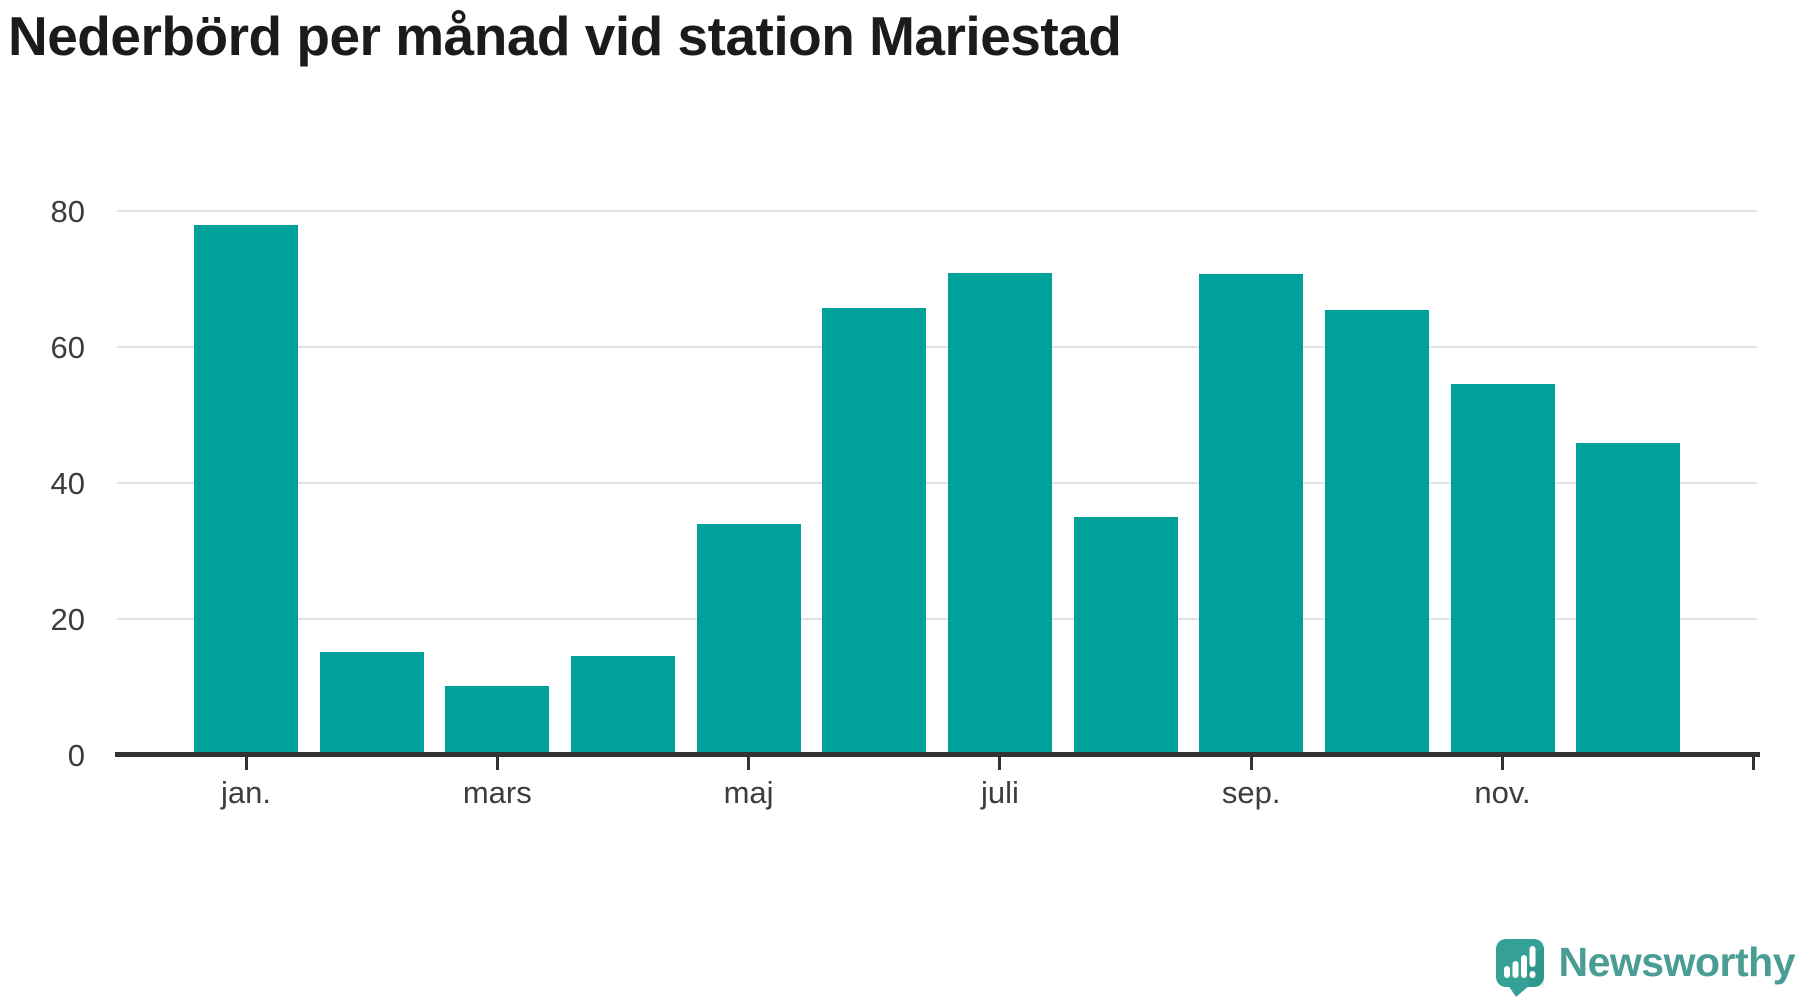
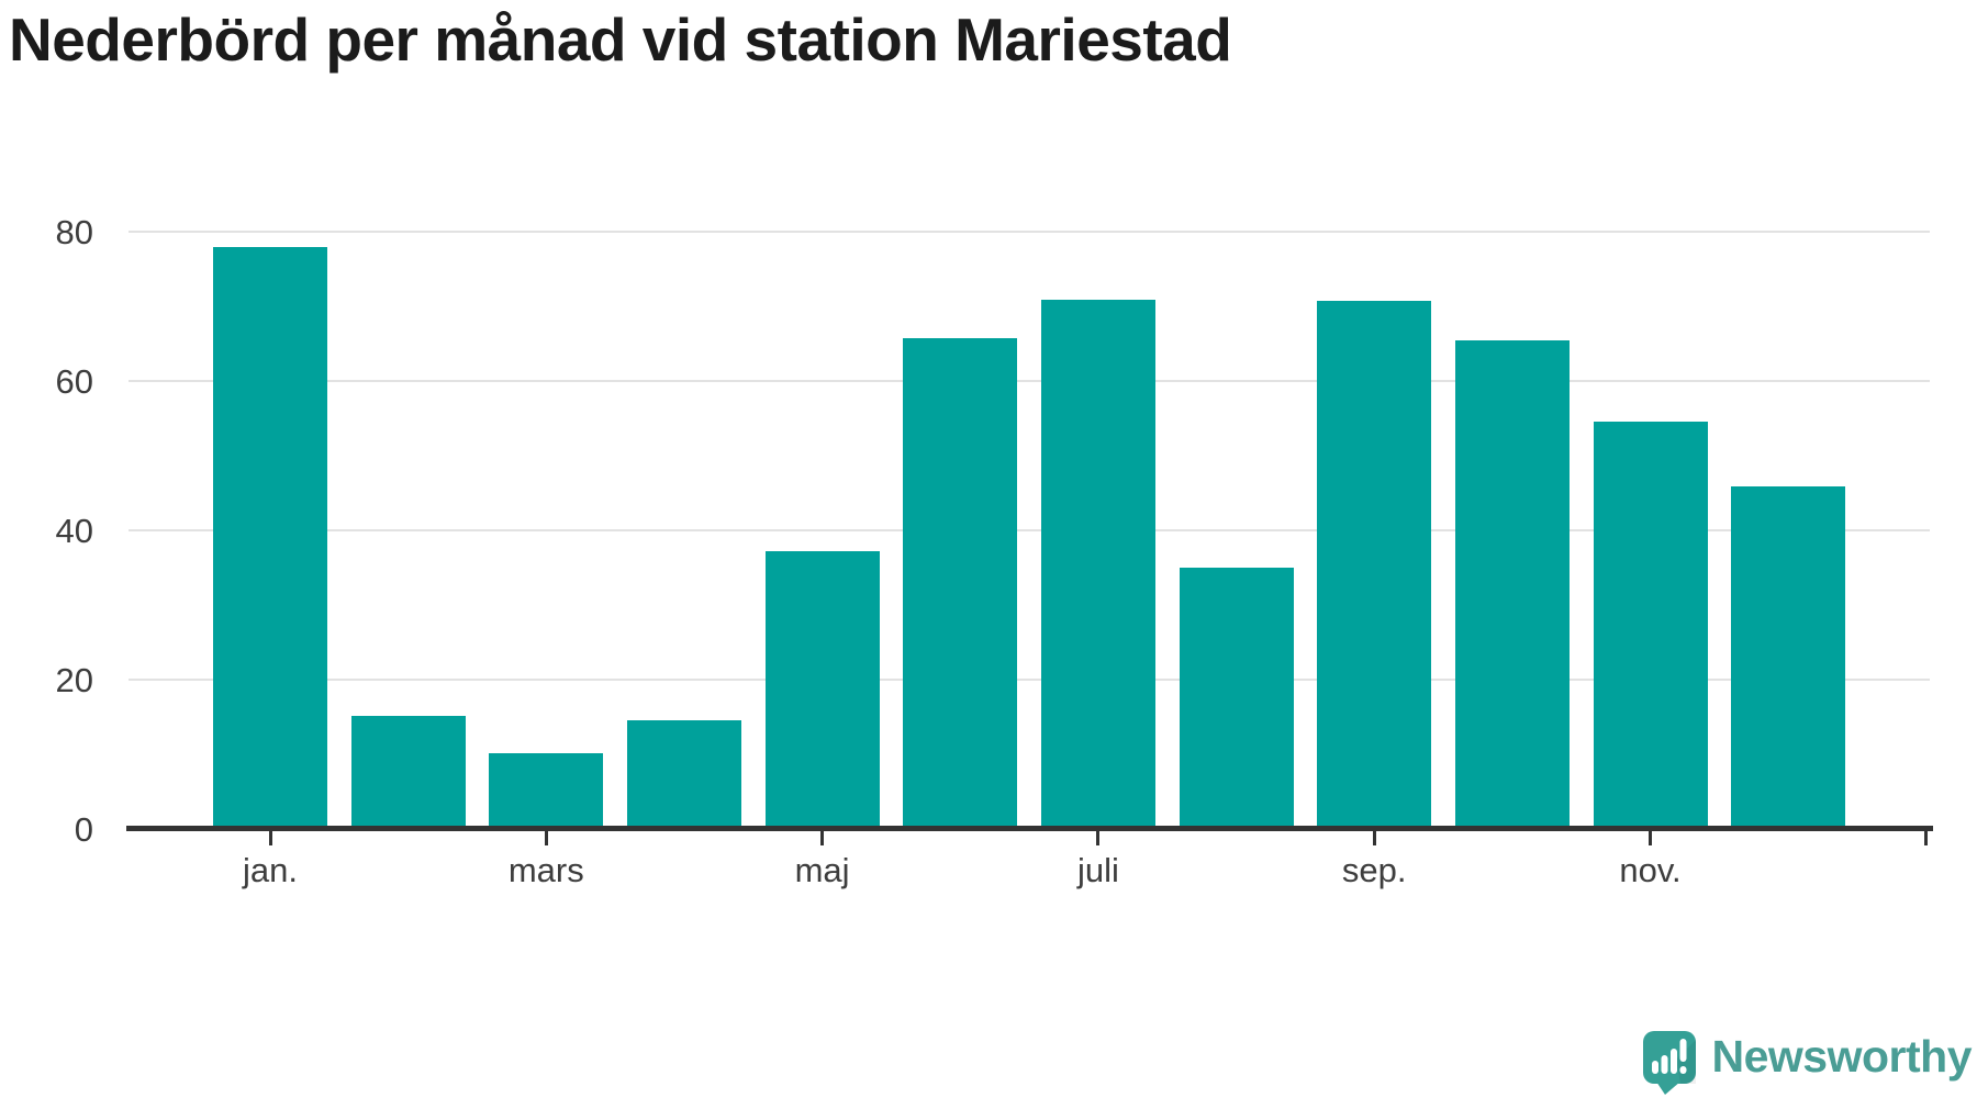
maj: 34 -> 37
